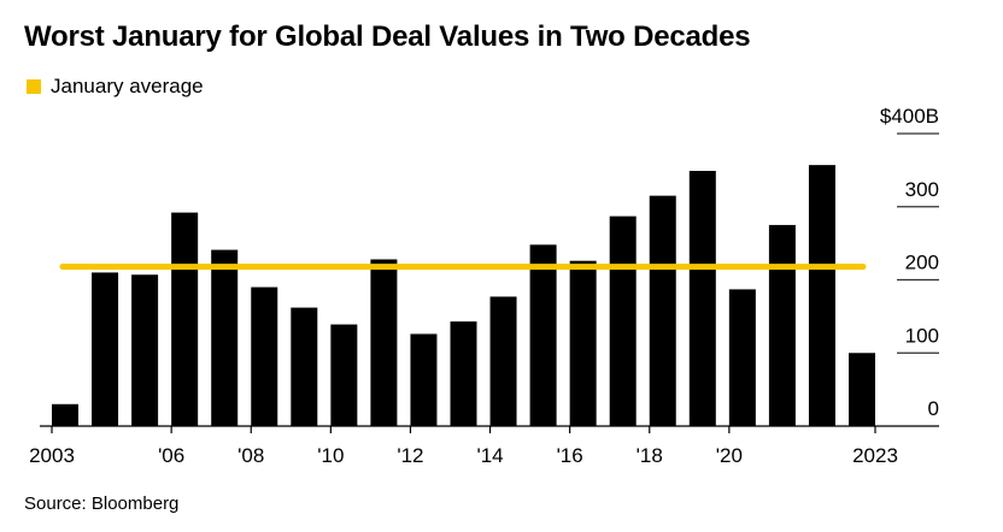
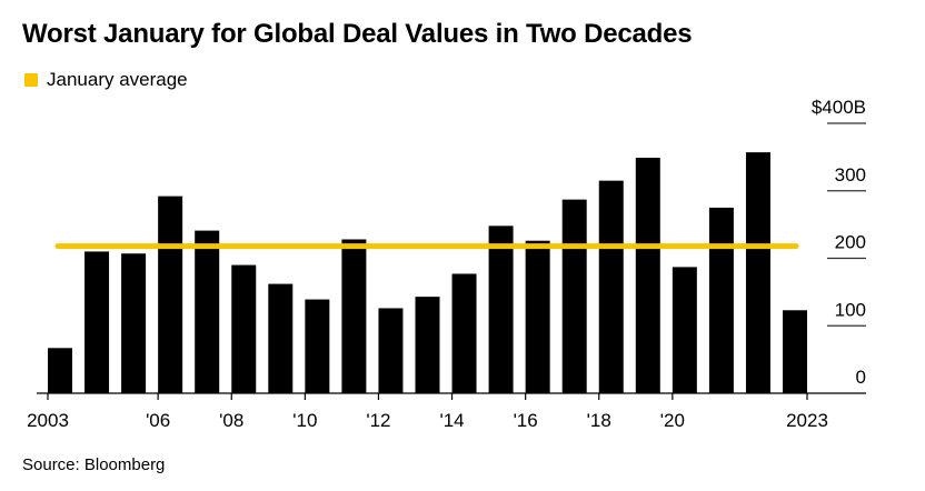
2003: $30B -> $70B
2023: $100B -> $120B
